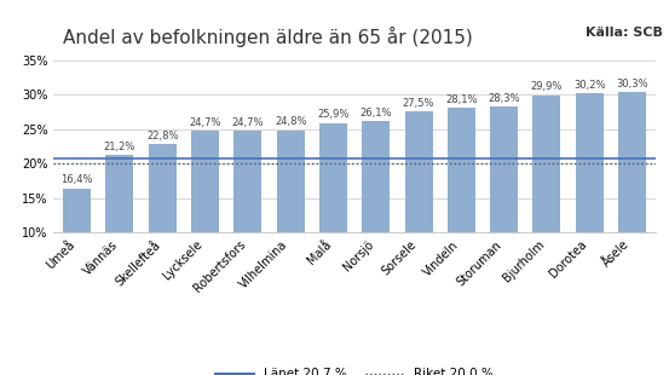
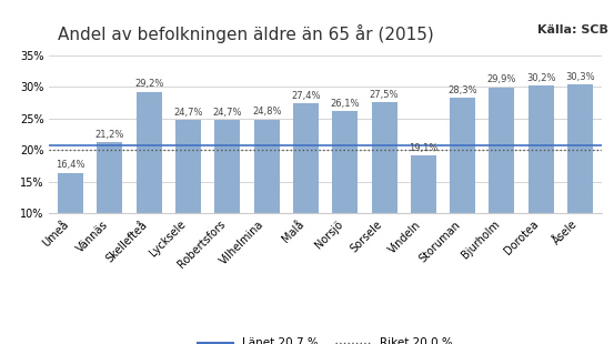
Skellefteå: 22,8% -> 29,2%
Malå: 25,9% -> 27,4%
Vindeln: 28,1% -> 19,1%
